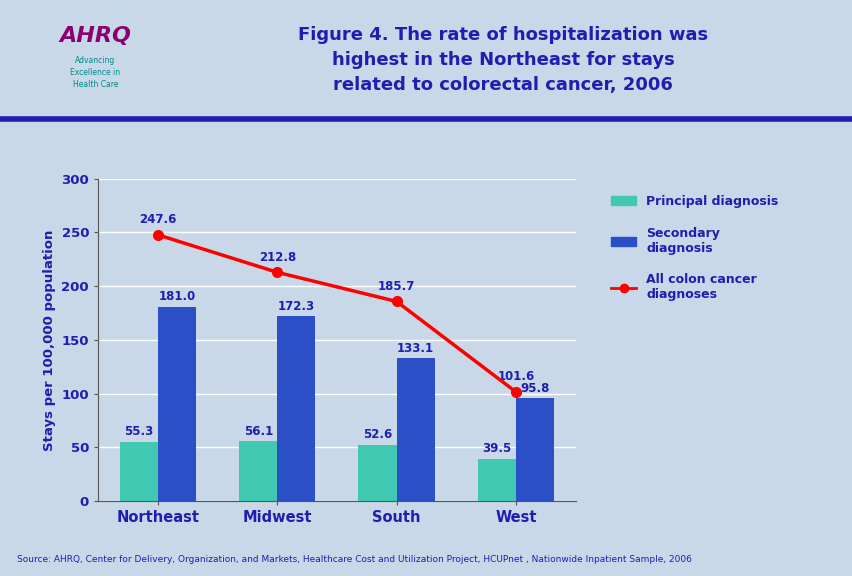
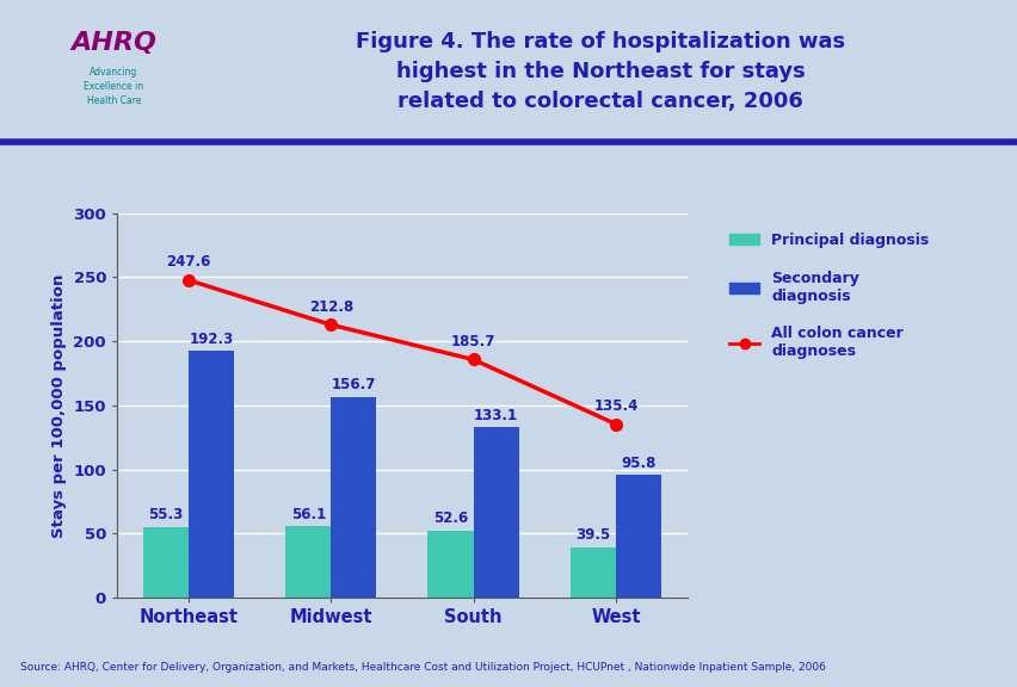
Secondary diagnosis/Northeast: 181.0 -> 192.3
Secondary diagnosis/Midwest: 172.3 -> 156.7
All colon cancer diagnoses/West: 101.6 -> 135.4
